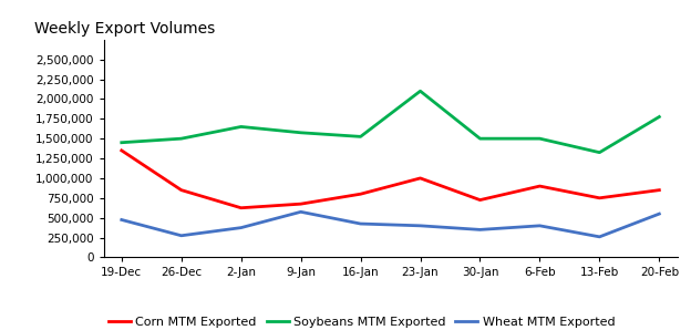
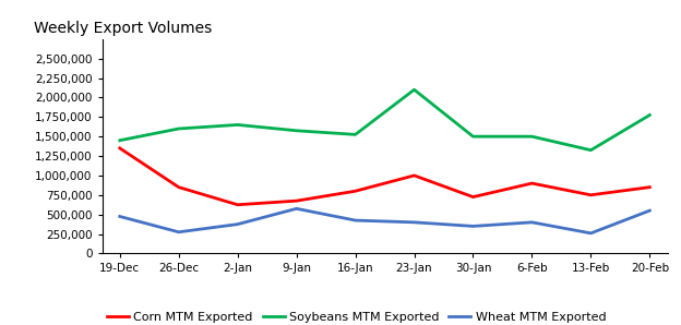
Soybeans MTM Exported/26-Dec: 1,500,000 -> 1,600,000
